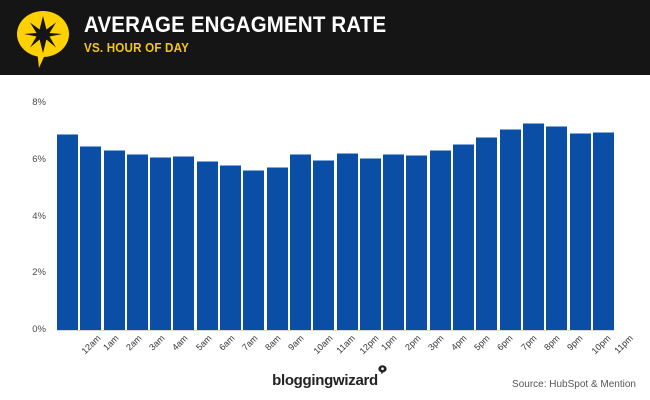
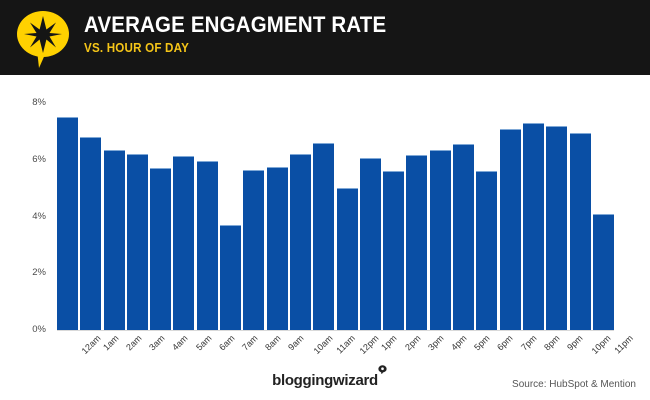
12am: 6.9% -> 7.5%
1am: 6.5% -> 6.8%
4am: 6.1% -> 5.7%
7am: 5.8% -> 3.7%
11am: 6.0% -> 6.6%
12pm: 6.2% -> 5.0%
2pm: 6.2% -> 5.6%
6pm: 6.8% -> 5.6%
11pm: 7.0% -> 4.1%
